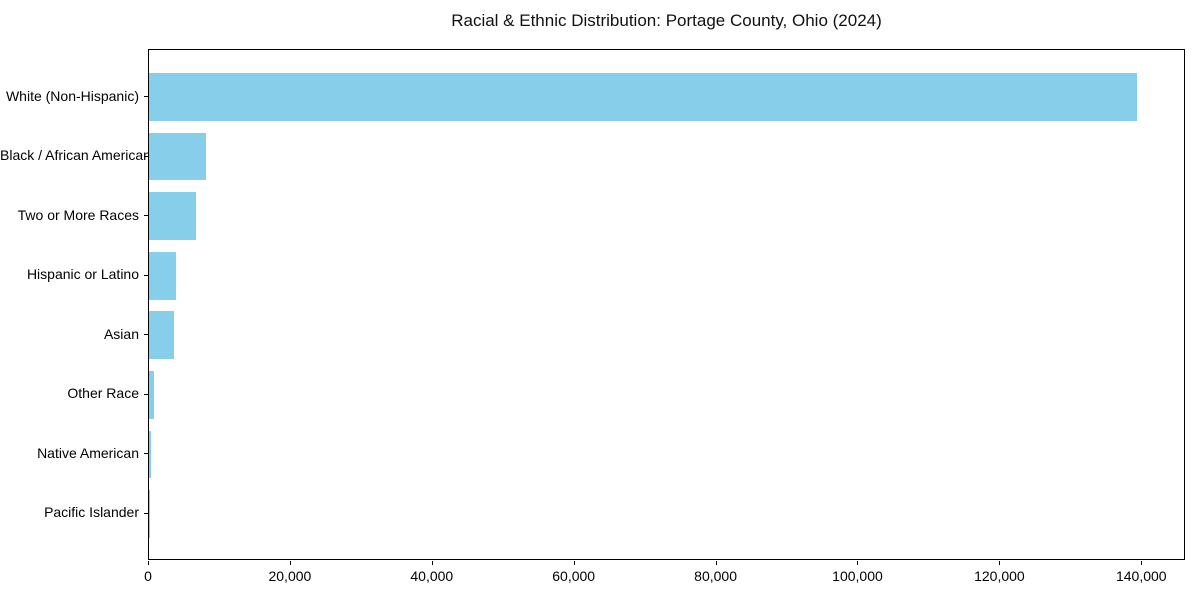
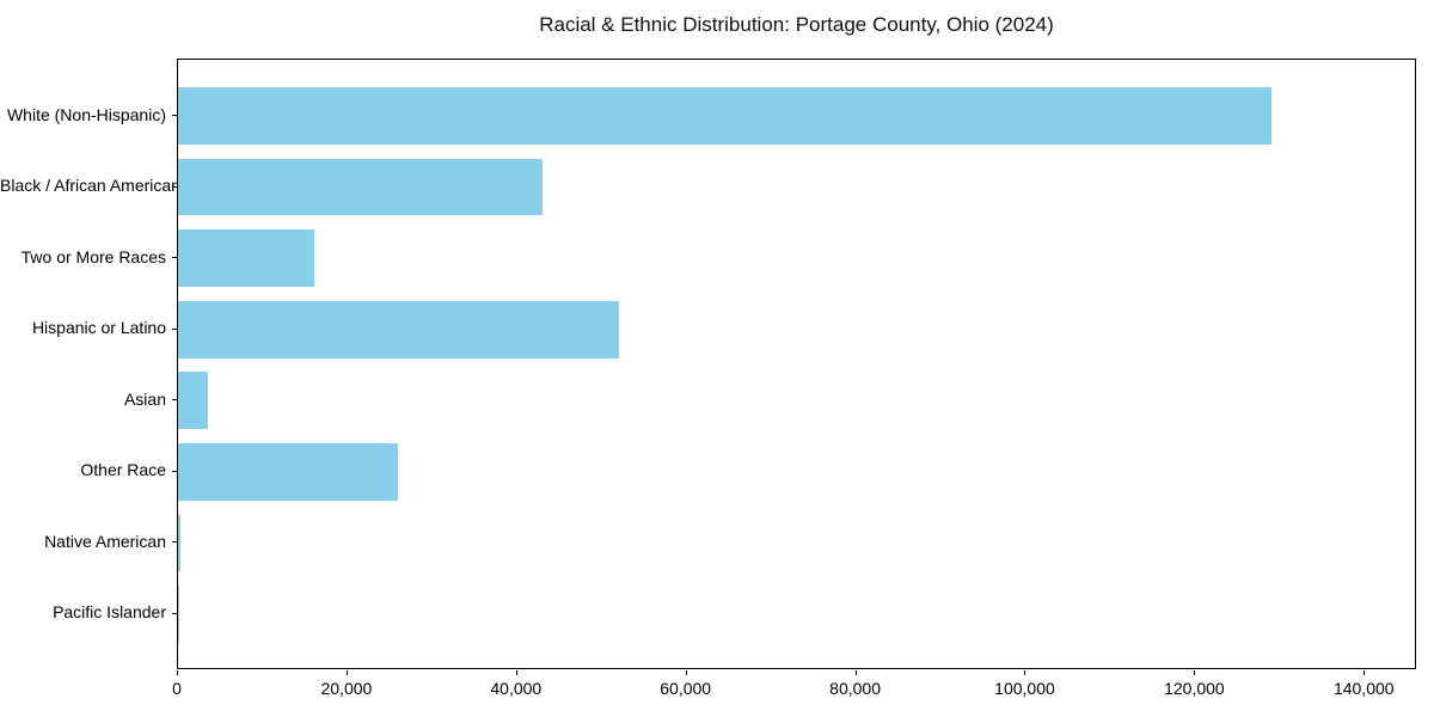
White (Non-Hispanic): 139000 -> 129000
Black / African American: 8000 -> 43000
Two or More Races: 7000 -> 16000
Hispanic or Latino: 4000 -> 52000
Other Race: 1000 -> 26000
